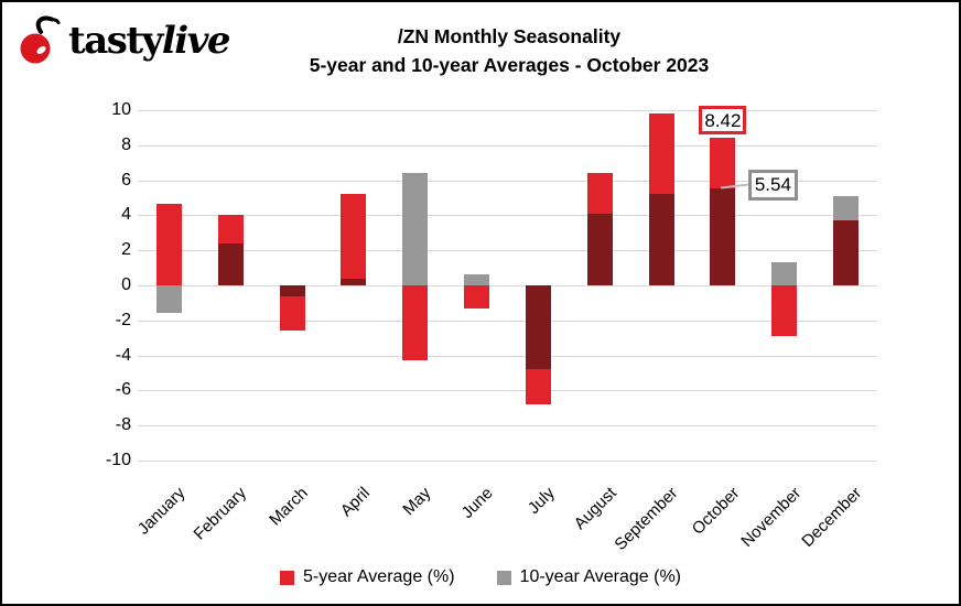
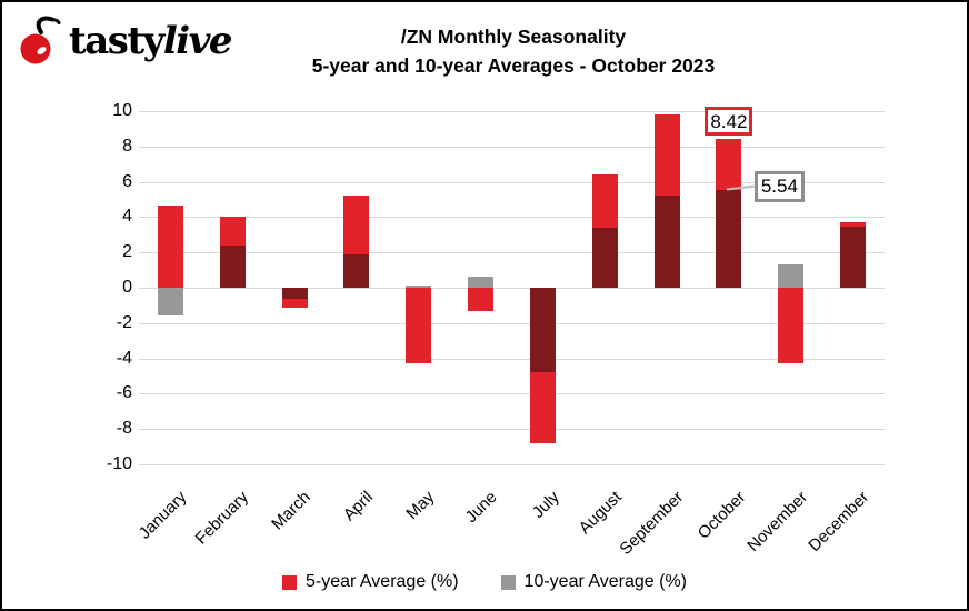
5-year Average (%)/March: -2.6 -> -1.1
10-year Average (%)/April: 0.4 -> 1.9
10-year Average (%)/May: 6.4 -> 0.1
5-year Average (%)/July: -6.8 -> -8.8
10-year Average (%)/August: 4.1 -> 3.4
5-year Average (%)/November: -2.9 -> -4.3
10-year Average (%)/December: 5.1 -> 3.5
